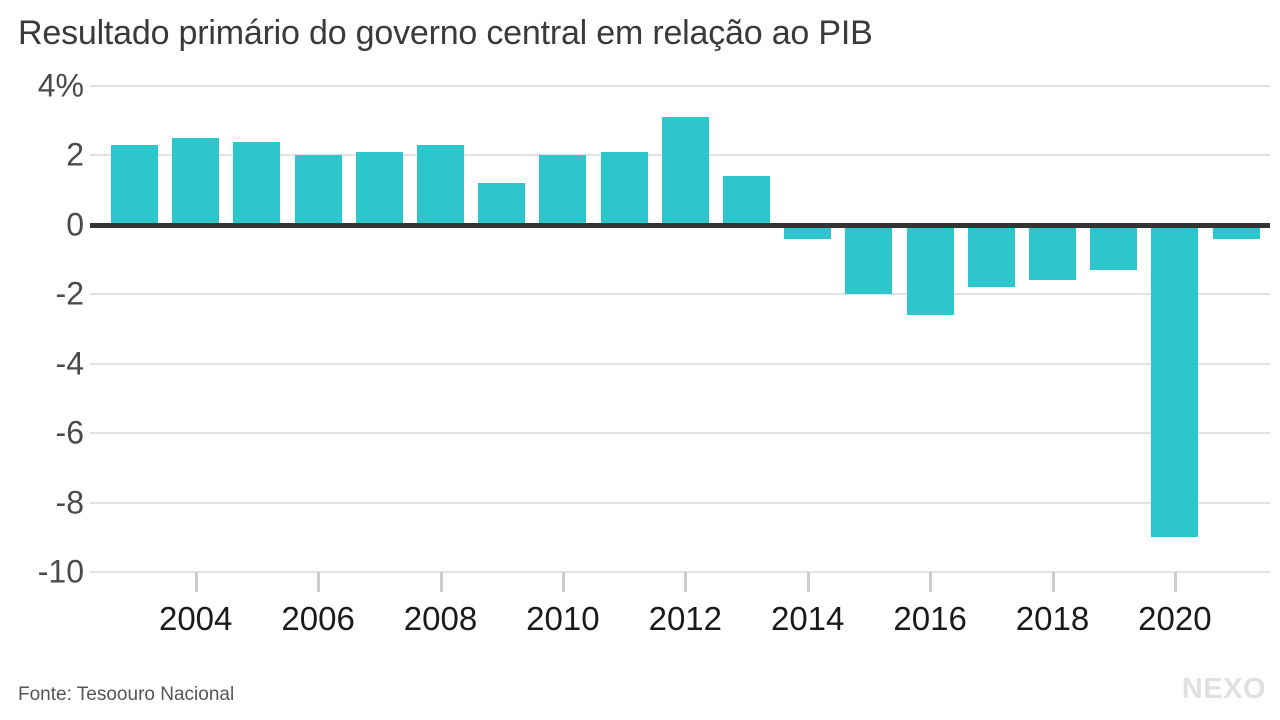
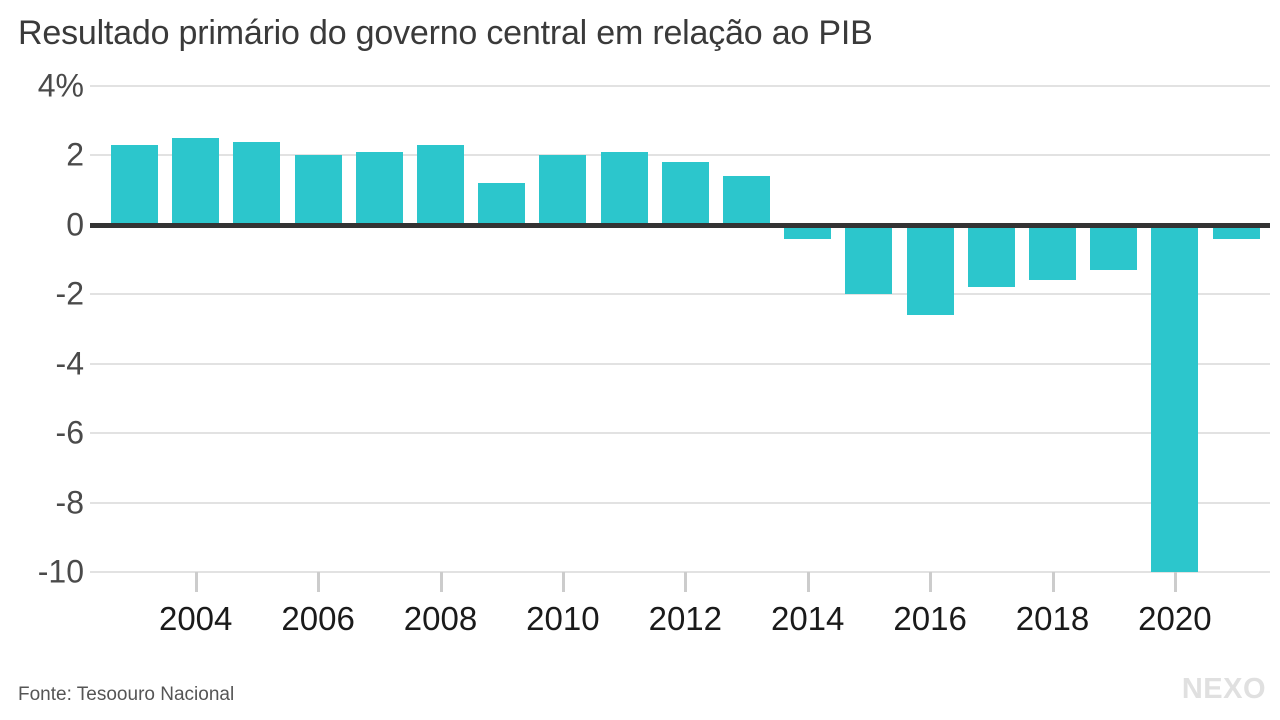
2012: 3.1% -> 1.8%
2020: -9.0% -> -10.0%
